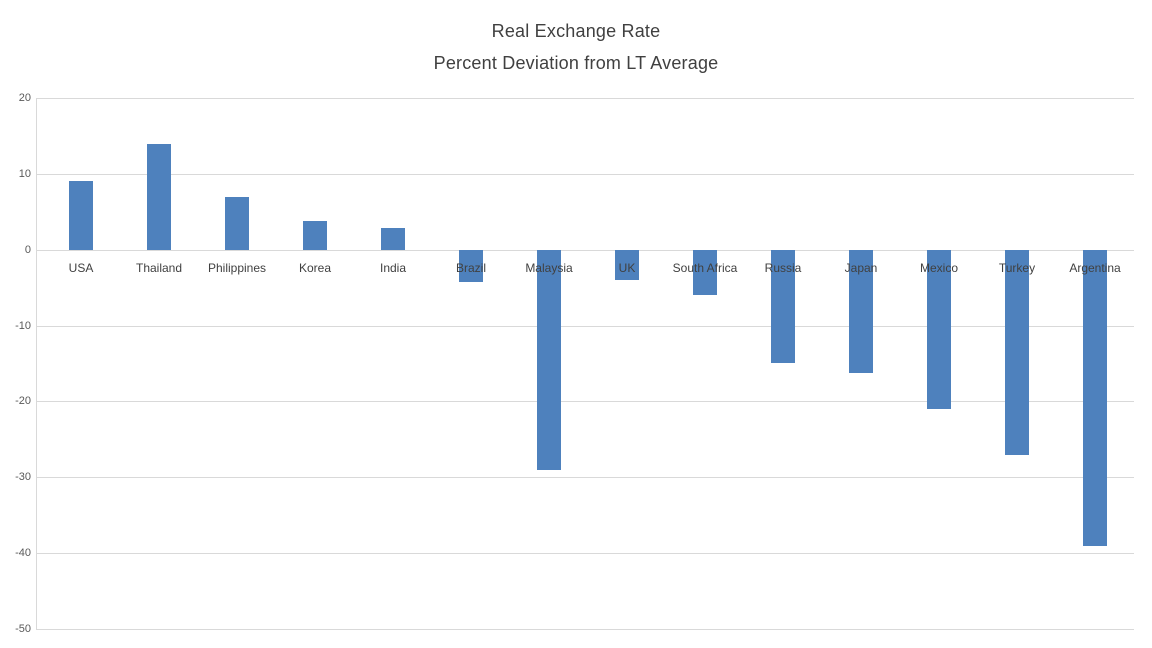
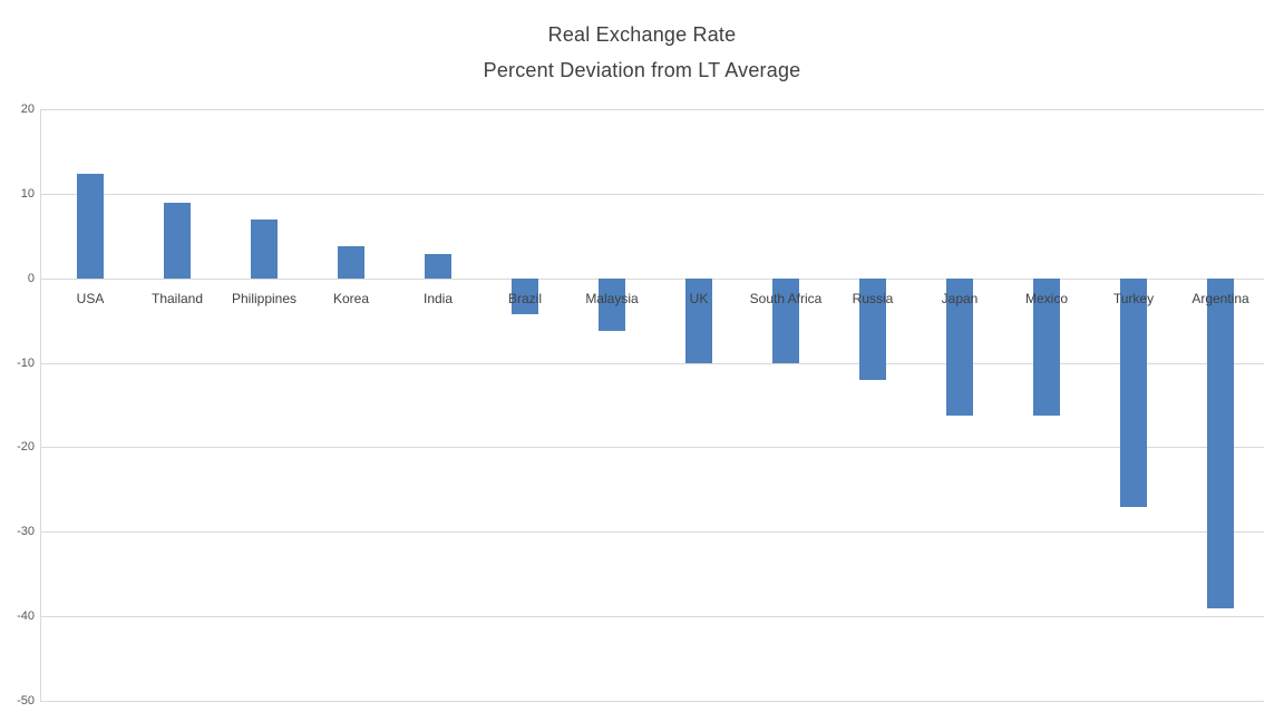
USA: 9 -> 12
Thailand: 14 -> 9
Malaysia: -29 -> -6
UK: -4 -> -10
South Africa: -6 -> -10
Russia: -15 -> -12
Mexico: -21 -> -16
